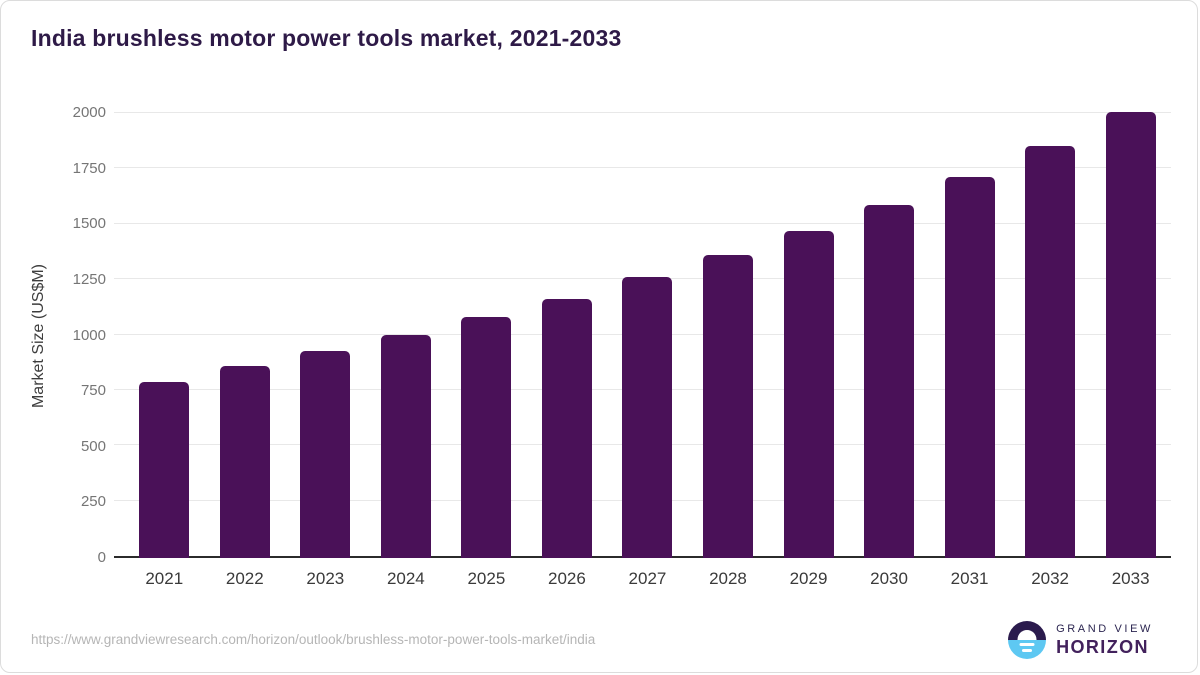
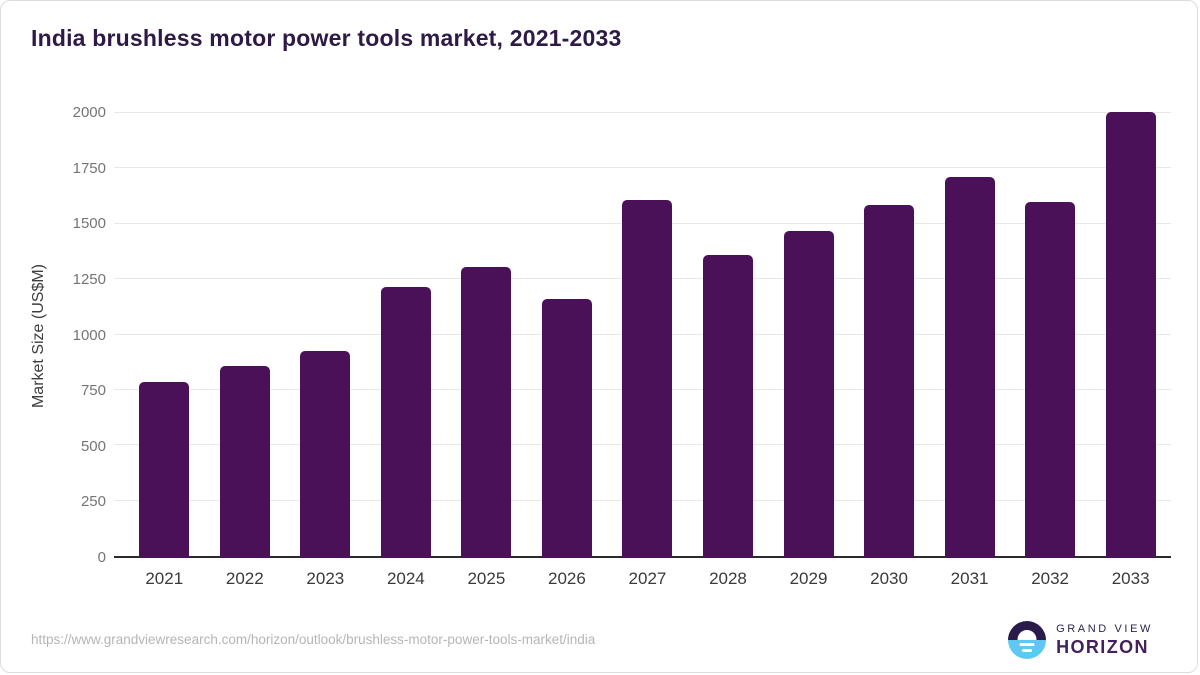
2024: 1000 -> 1220
2025: 1080 -> 1310
2027: 1260 -> 1610
2032: 1850 -> 1600
